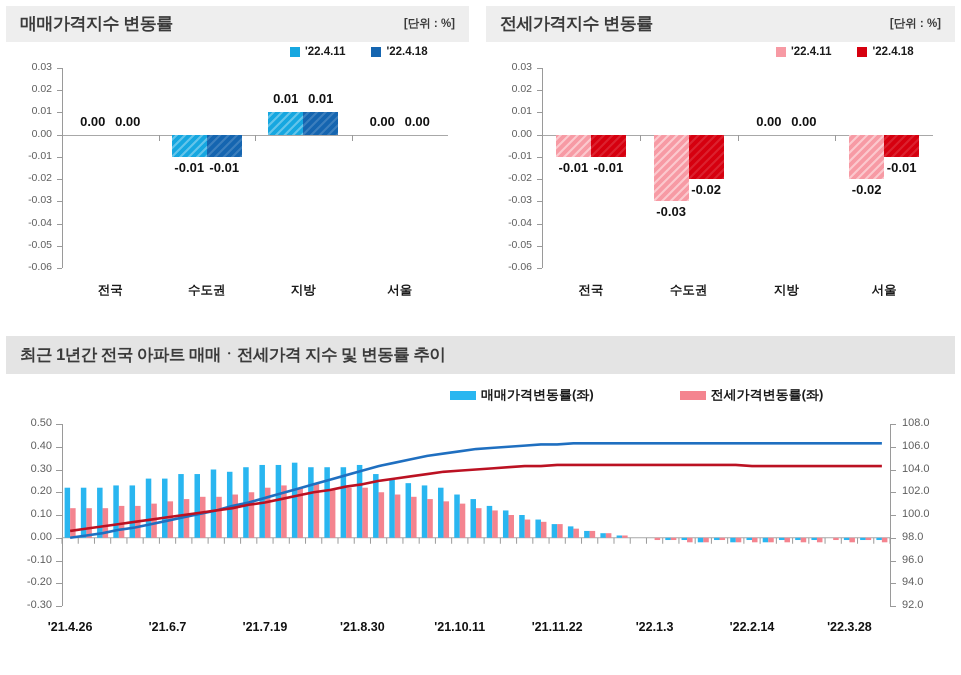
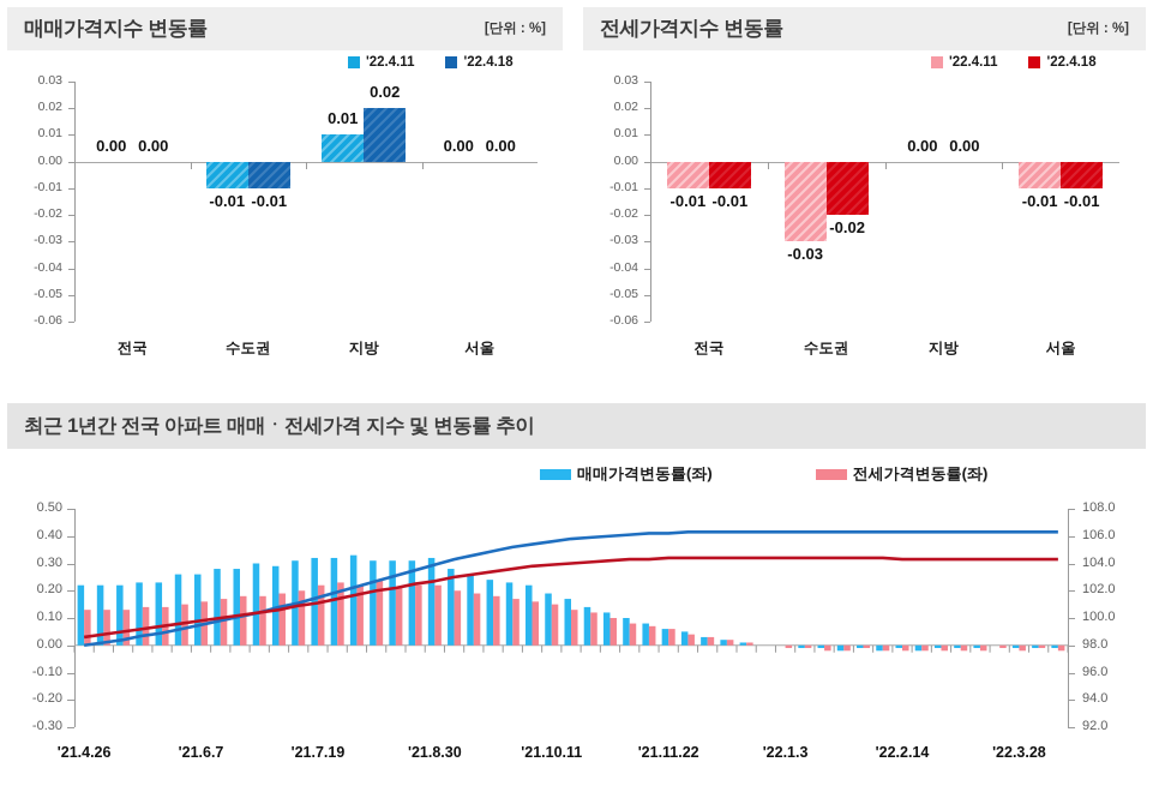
매매가격지수 변동률/'22.4.18/지방: 0.01 -> 0.02
전세가격지수 변동률/'22.4.11/서울: -0.02 -> -0.01
